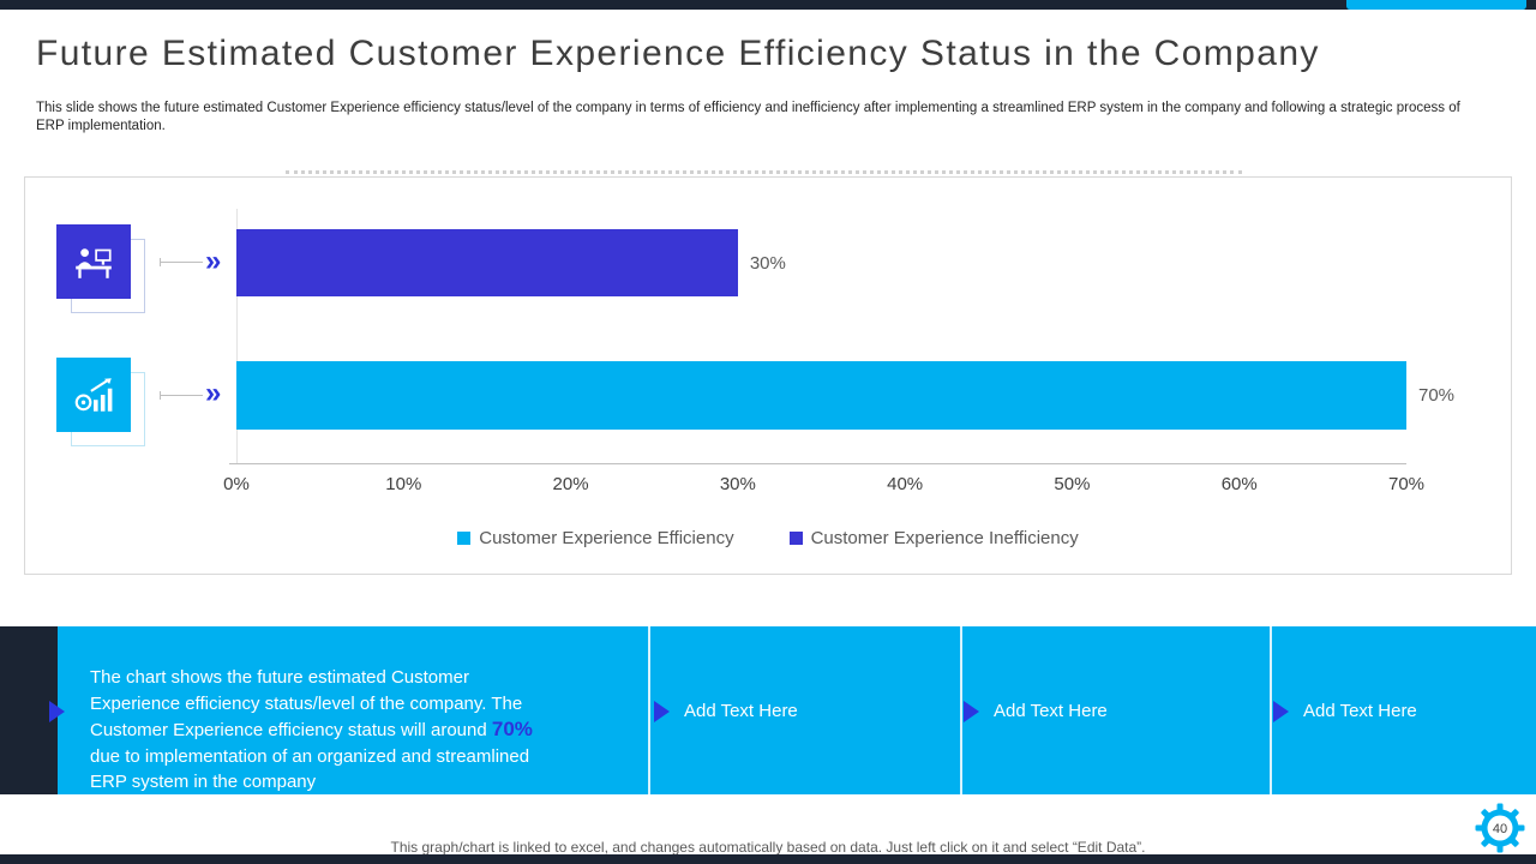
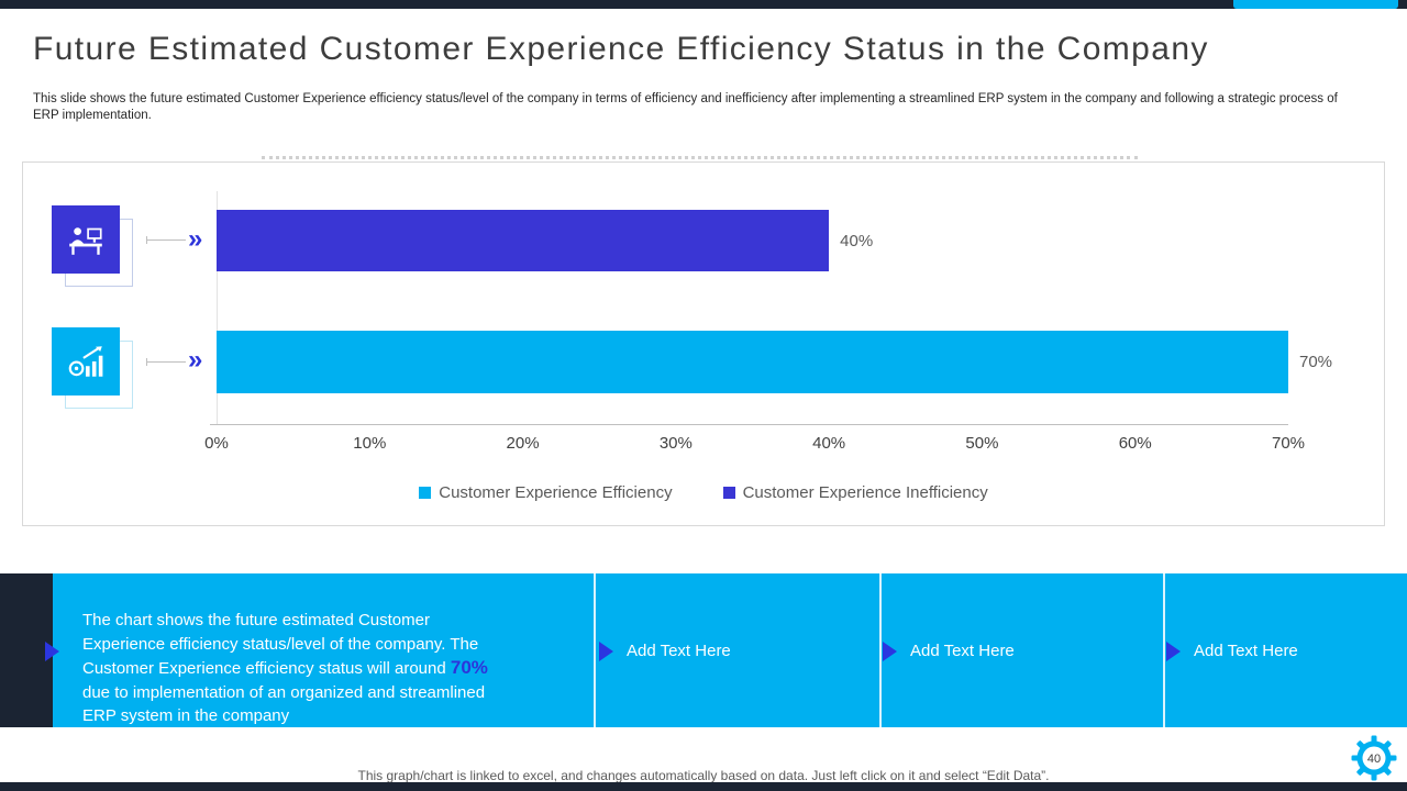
Customer Experience Inefficiency: 30% -> 40%
